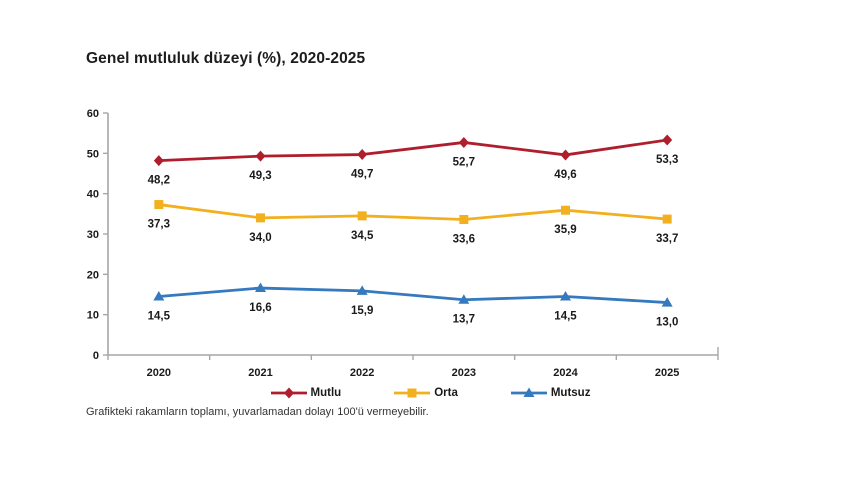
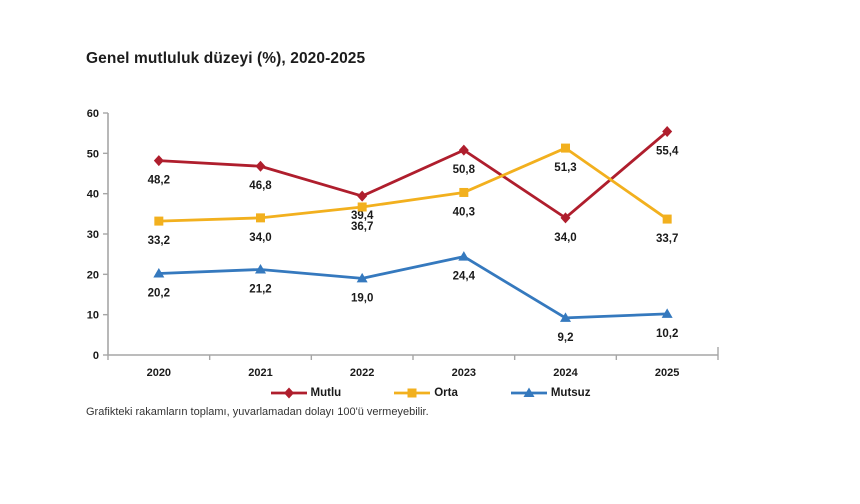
Orta/2020: 37,3 -> 33,2
Mutsuz/2020: 14,5 -> 20,2
Mutlu/2021: 49,3 -> 46,8
Mutsuz/2021: 16,6 -> 21,2
Mutlu/2022: 49,7 -> 39,4
Orta/2022: 34,5 -> 36,7
Mutsuz/2022: 15,9 -> 19,0
Mutlu/2023: 52,7 -> 50,8
Orta/2023: 33,6 -> 40,3
Mutsuz/2023: 13,7 -> 24,4
Mutlu/2024: 49,6 -> 34,0
Orta/2024: 35,9 -> 51,3
Mutsuz/2024: 14,5 -> 9,2
Mutlu/2025: 53,3 -> 55,4
Mutsuz/2025: 13,0 -> 10,2
